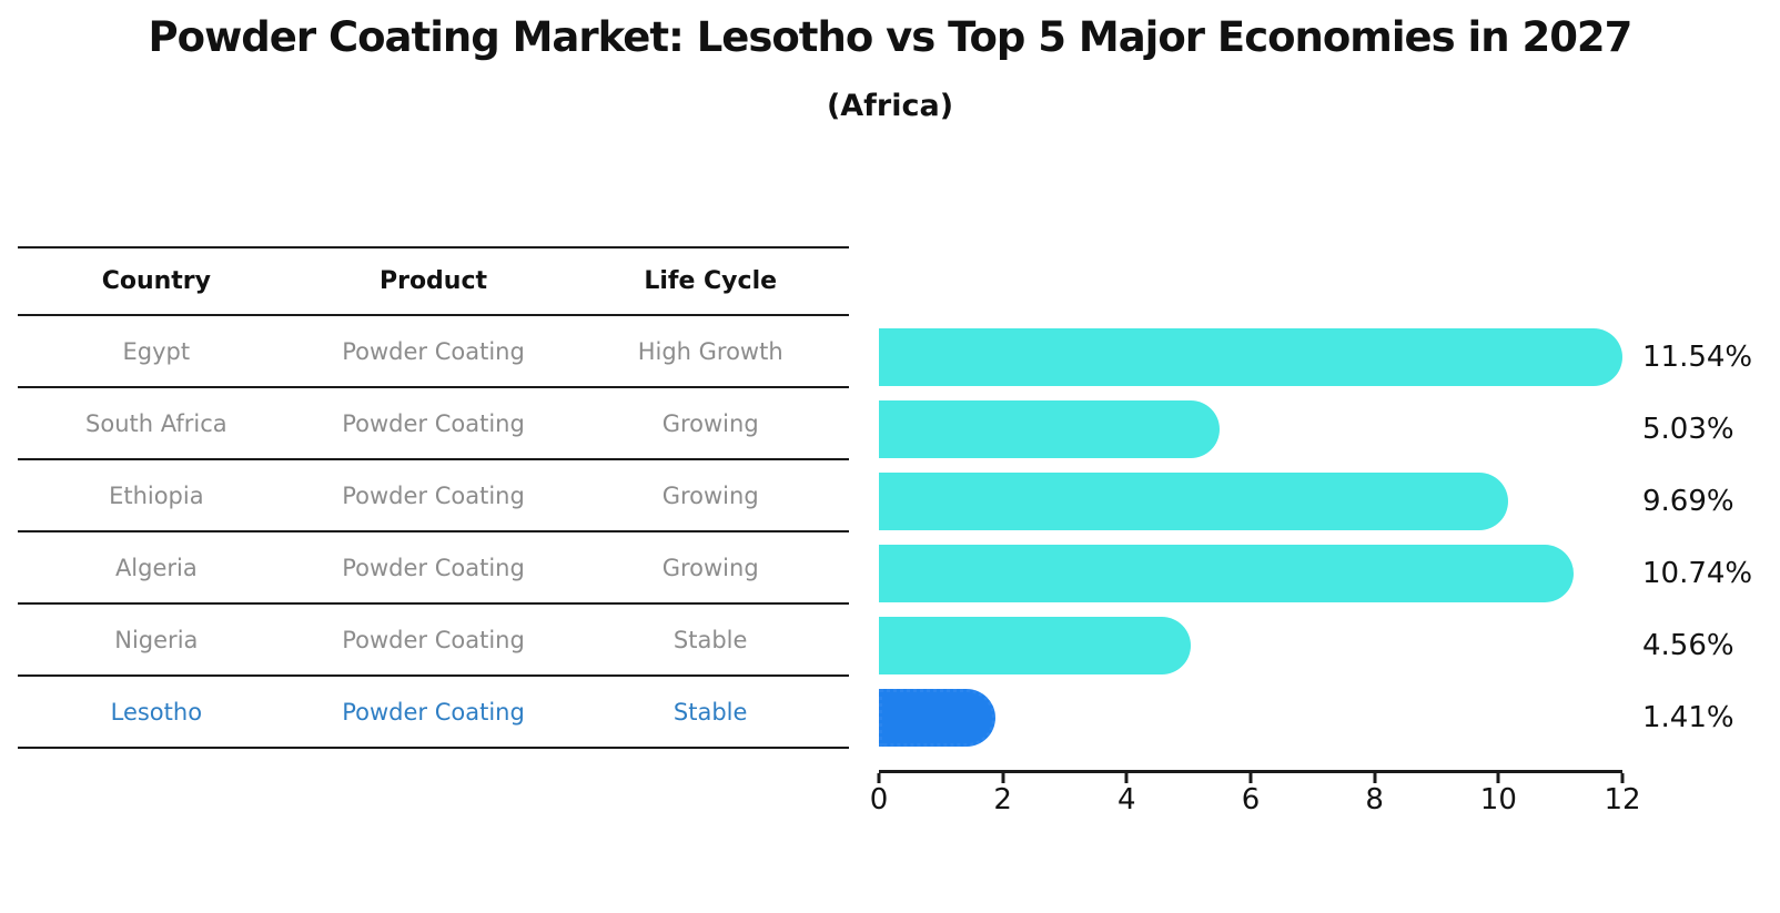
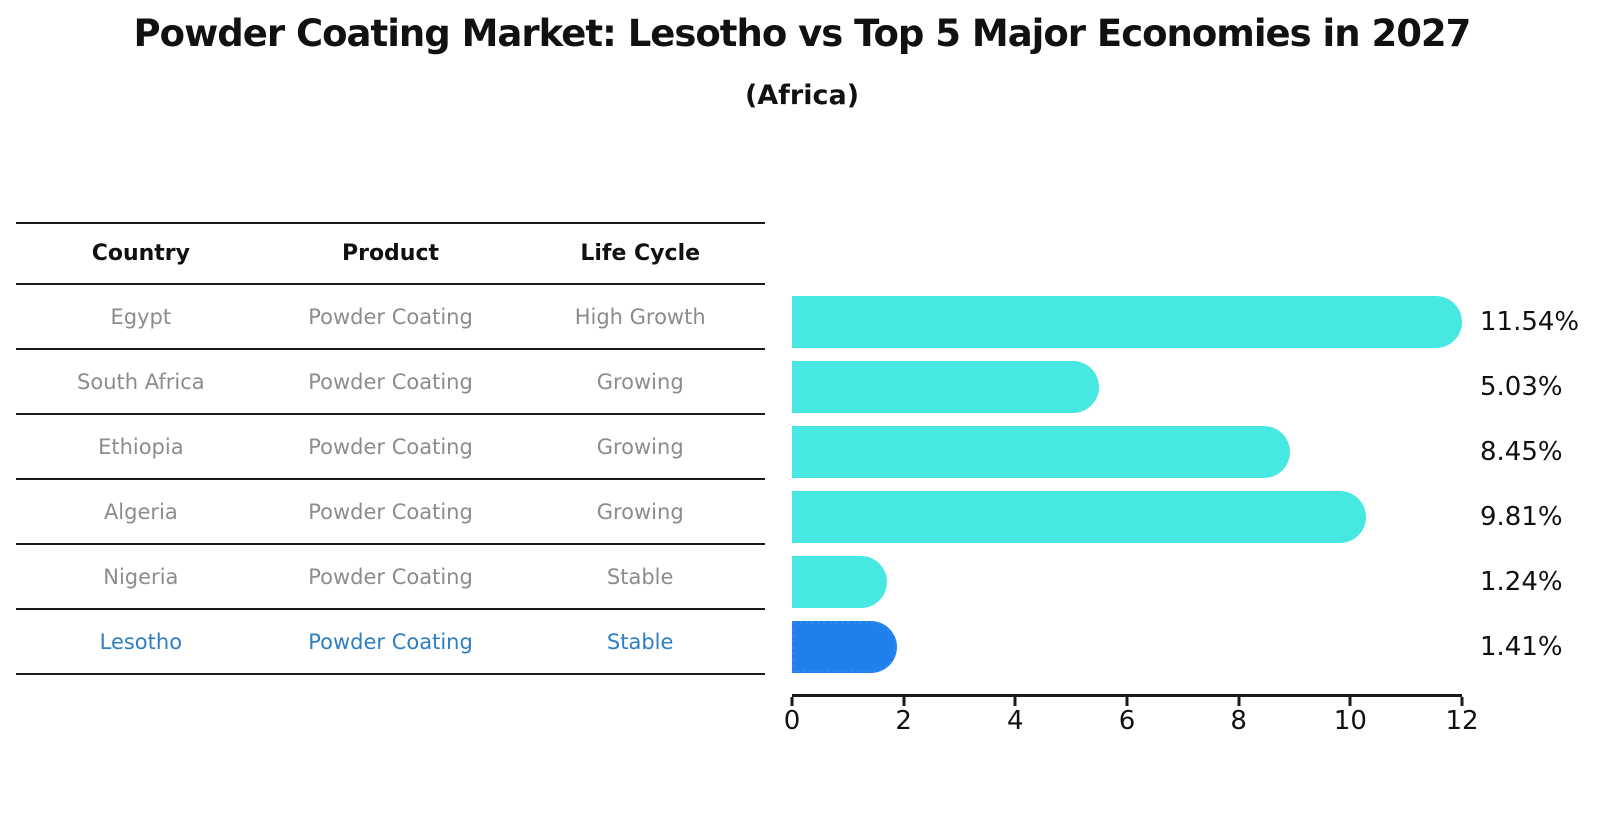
Ethiopia: 9.69% -> 8.45%
Algeria: 10.74% -> 9.81%
Nigeria: 4.56% -> 1.24%
